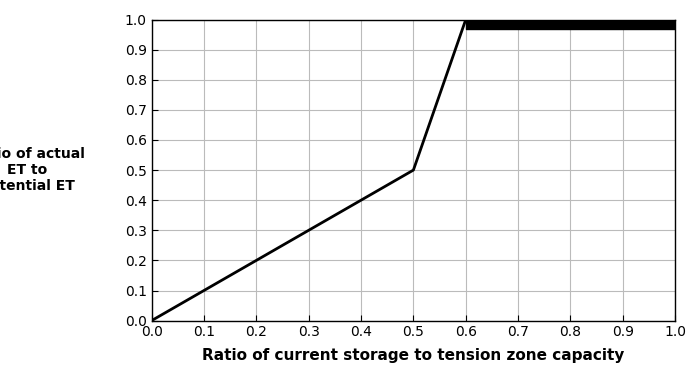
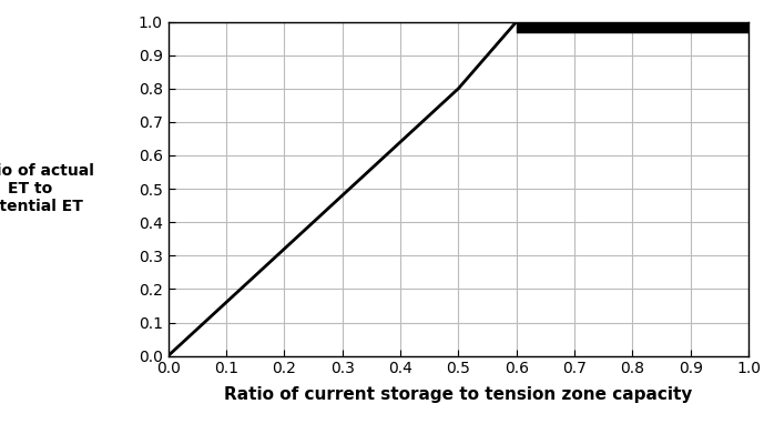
0.5: 0.5 -> 0.8
